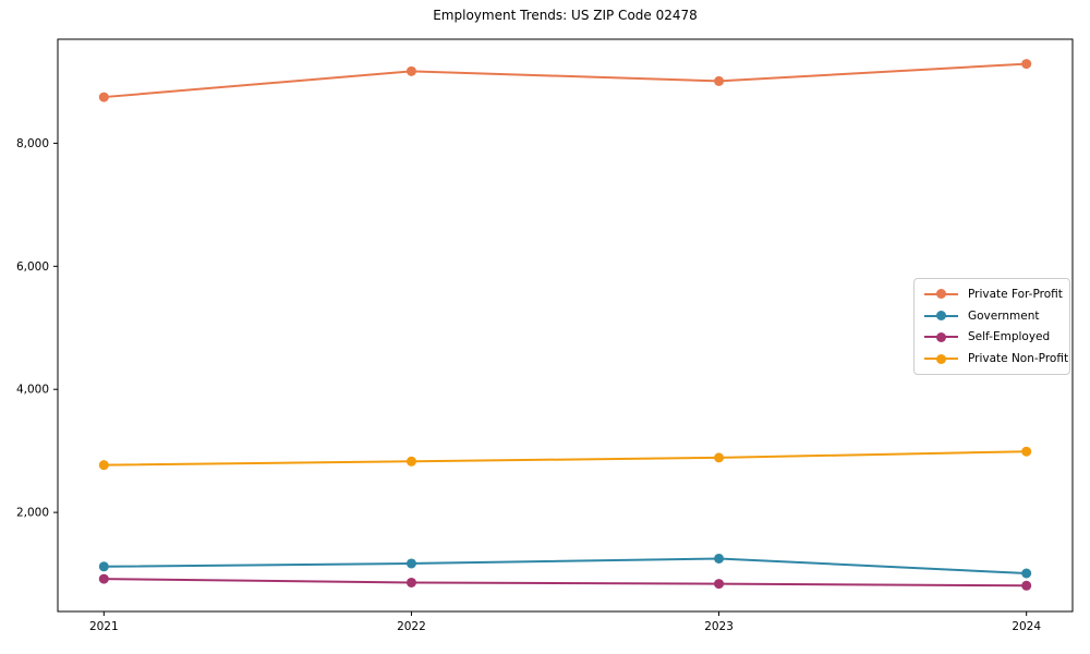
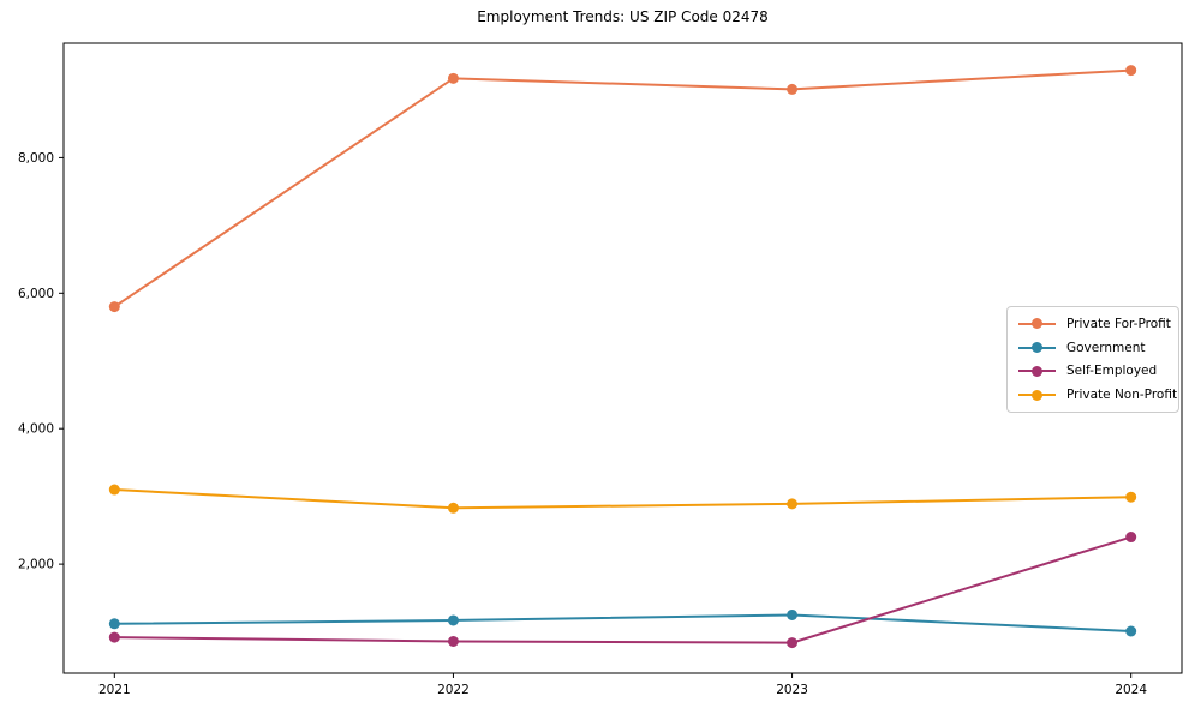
Private For-Profit/2021: 8800 -> 5800
Private Non-Profit/2021: 2800 -> 3100
Self-Employed/2024: 800 -> 2400
